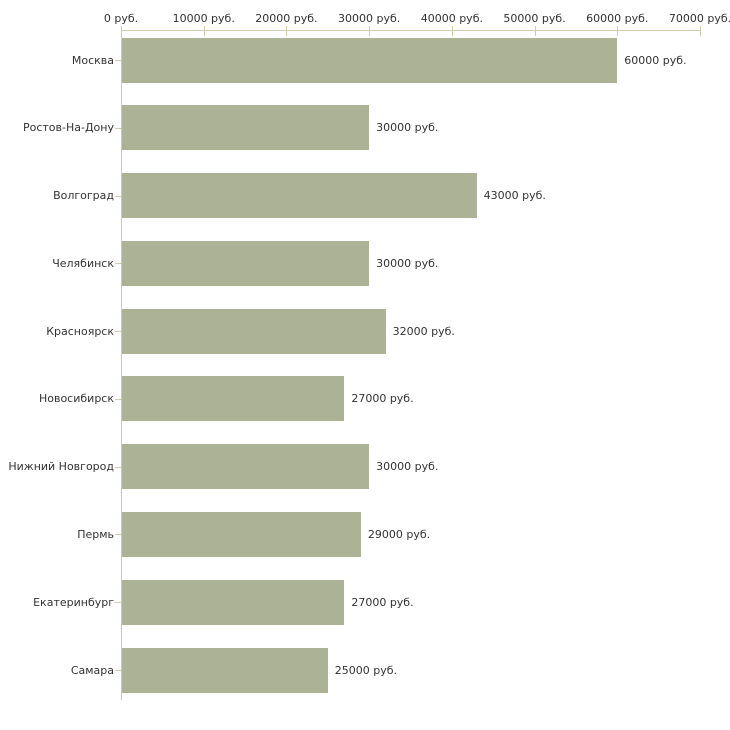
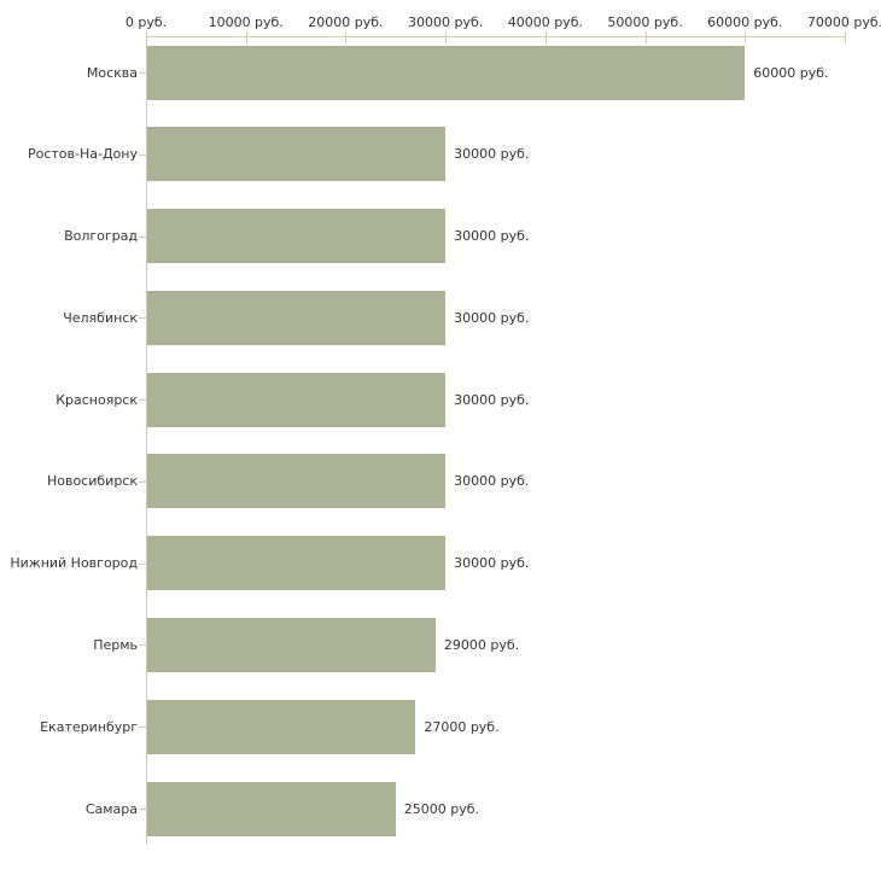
Волгоград: 43000 -> 30000
Красноярск: 32000 -> 30000
Новосибирск: 27000 -> 30000
